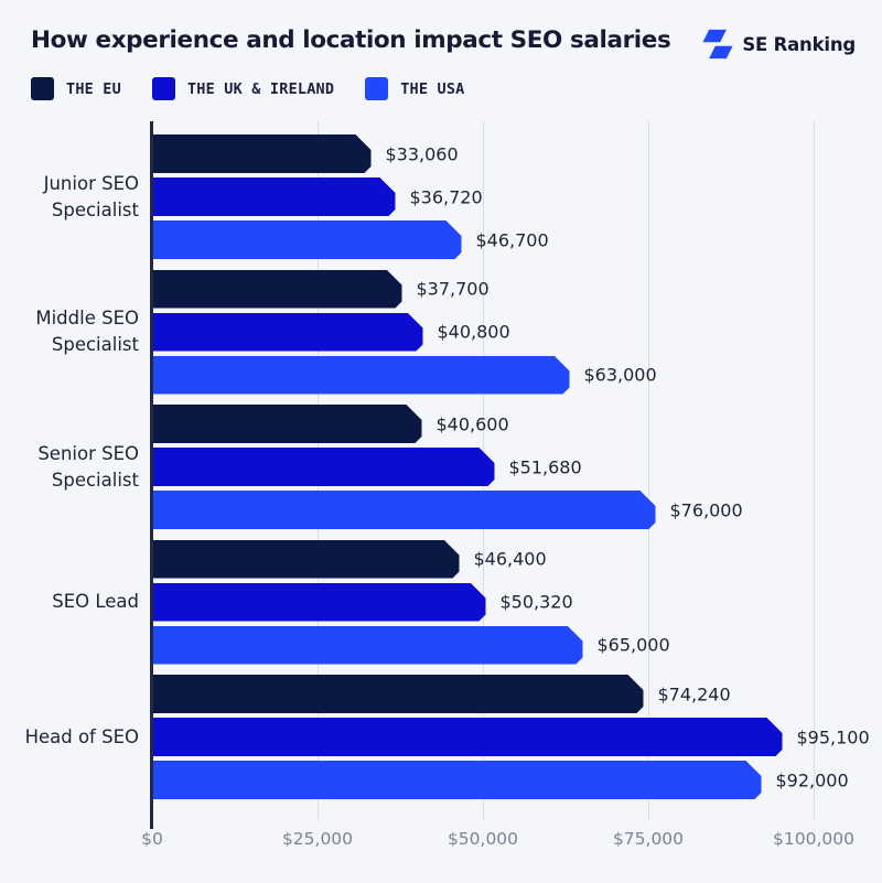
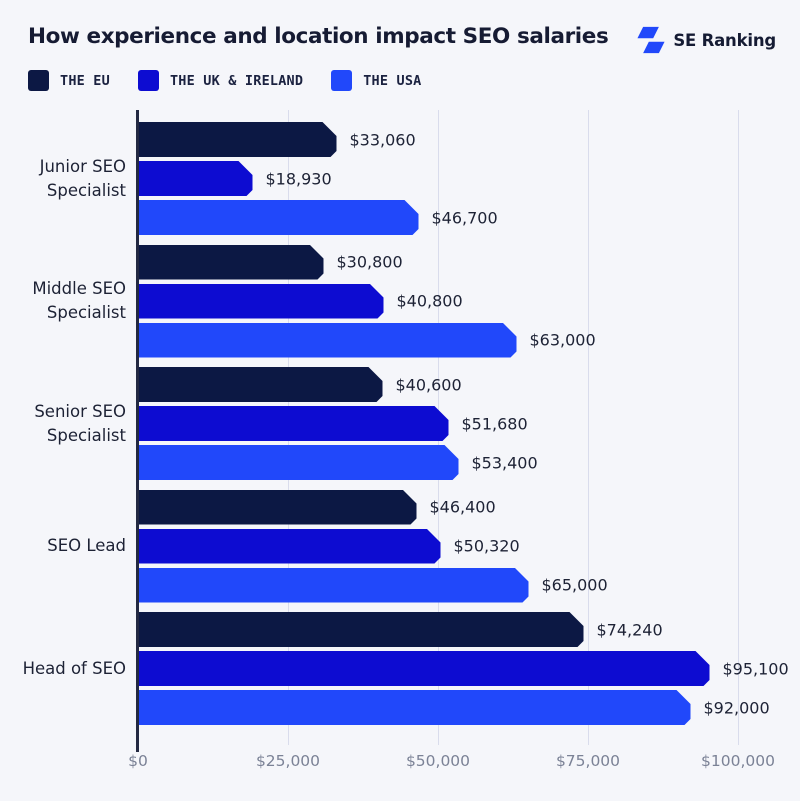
THE UK & IRELAND/Junior SEO Specialist: $36,720 -> $18,930
THE EU/Middle SEO Specialist: $37,700 -> $30,800
THE USA/Senior SEO Specialist: $76,000 -> $53,400
